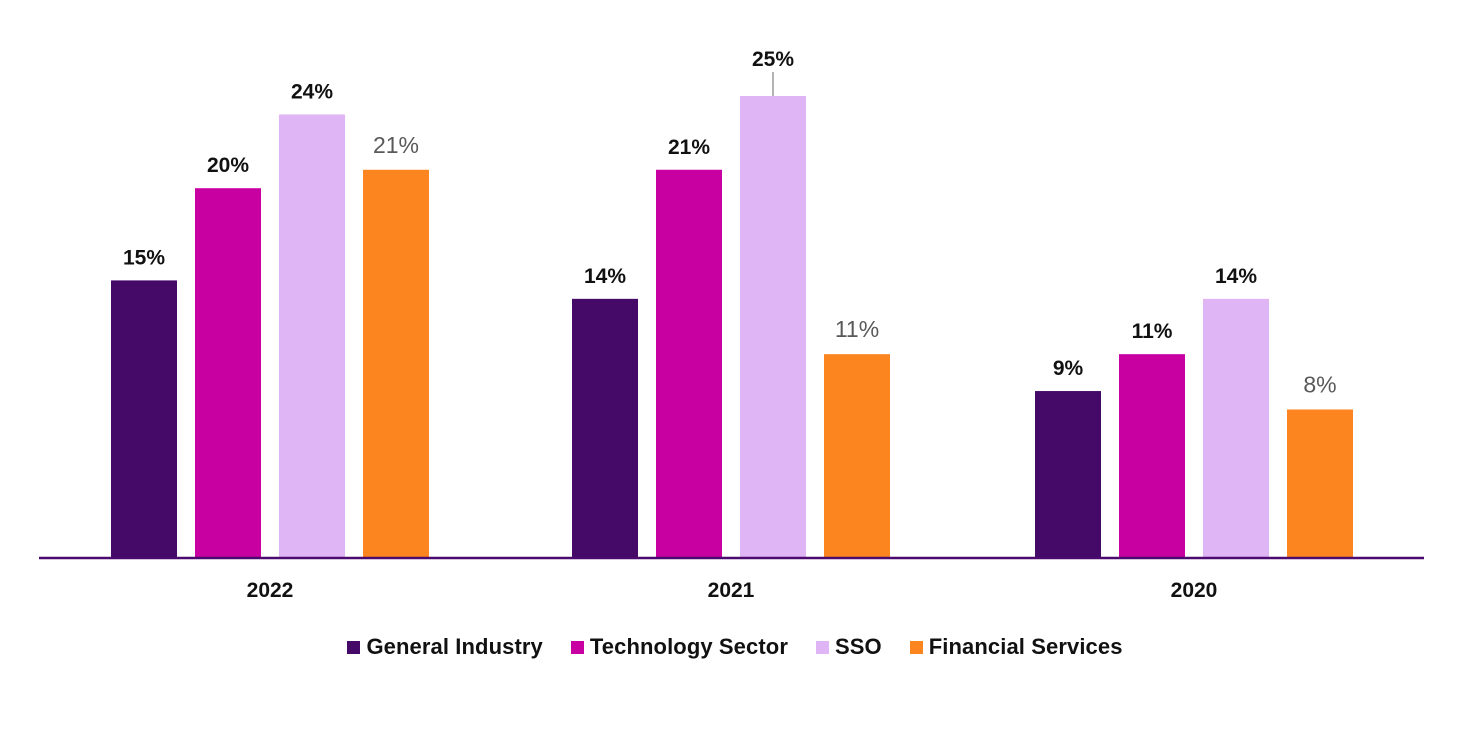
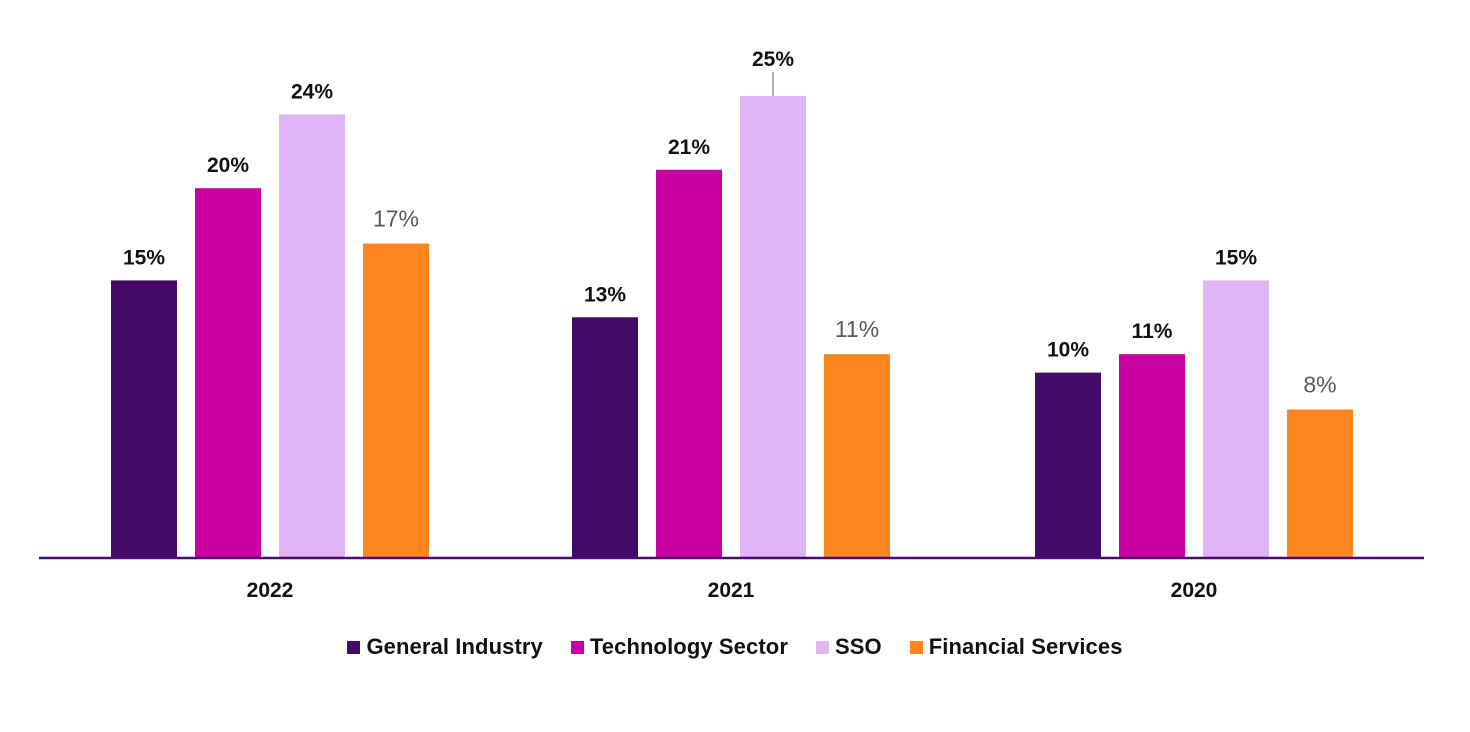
Financial Services/2022: 21% -> 17%
General Industry/2021: 14% -> 13%
General Industry/2020: 9% -> 10%
SSO/2020: 14% -> 15%
